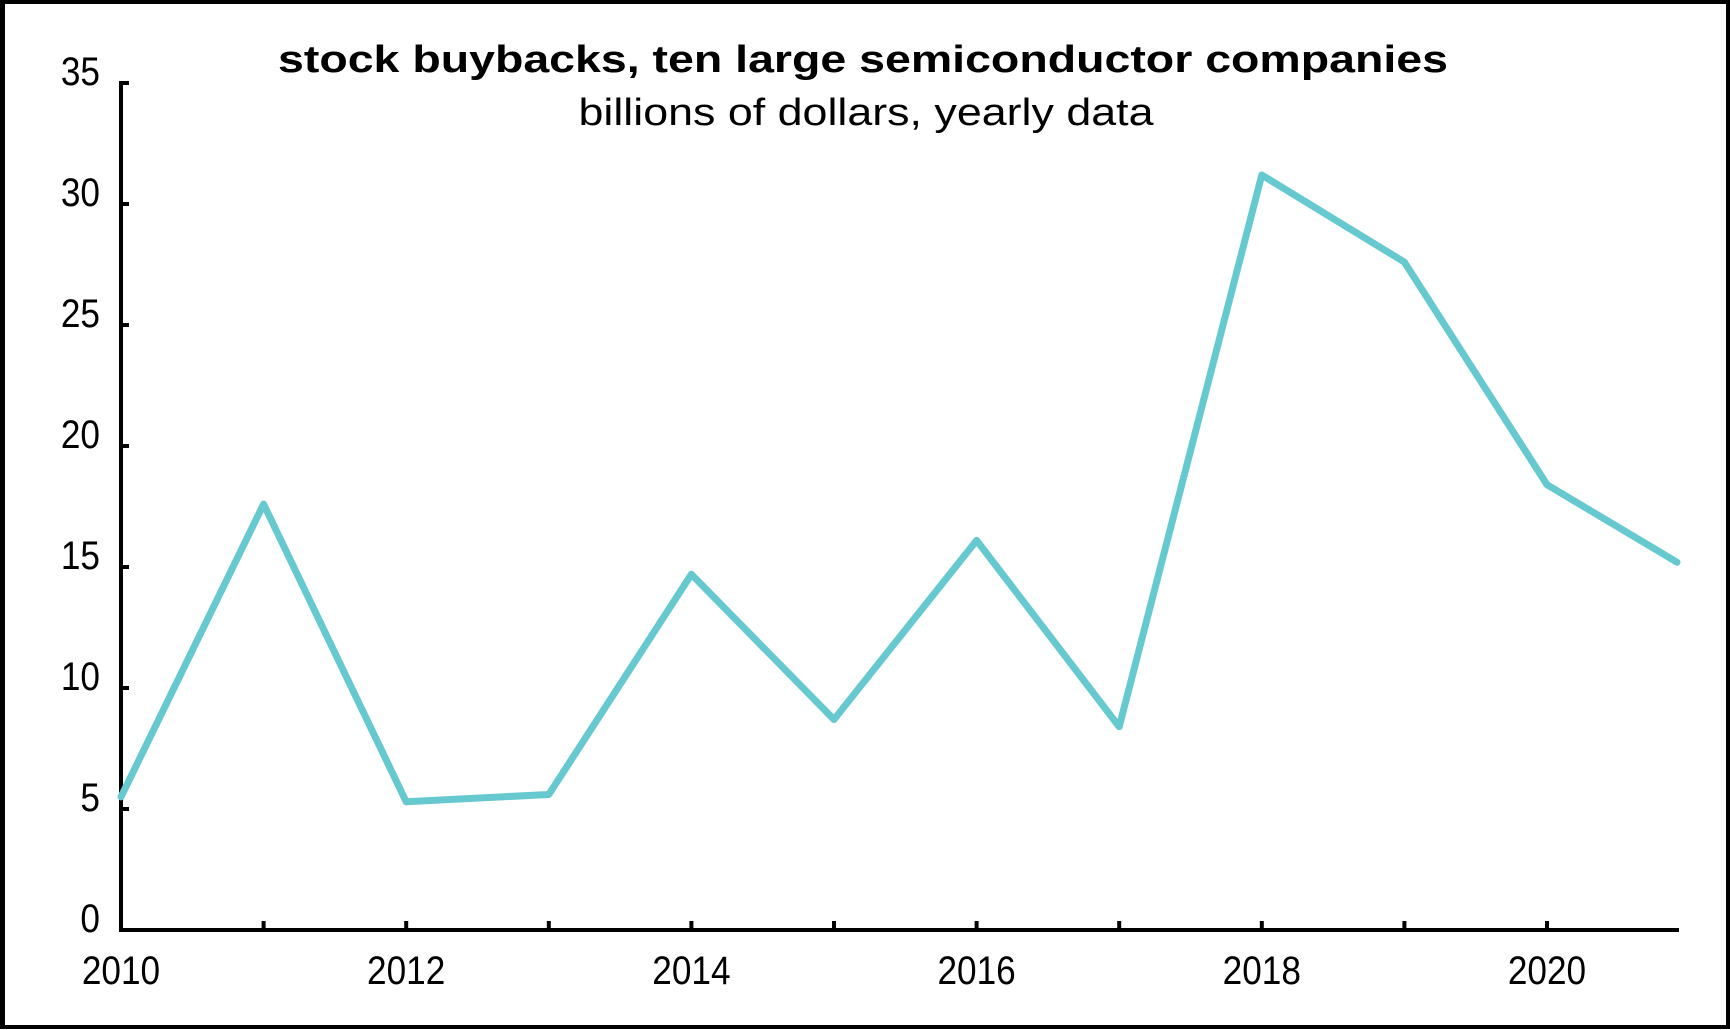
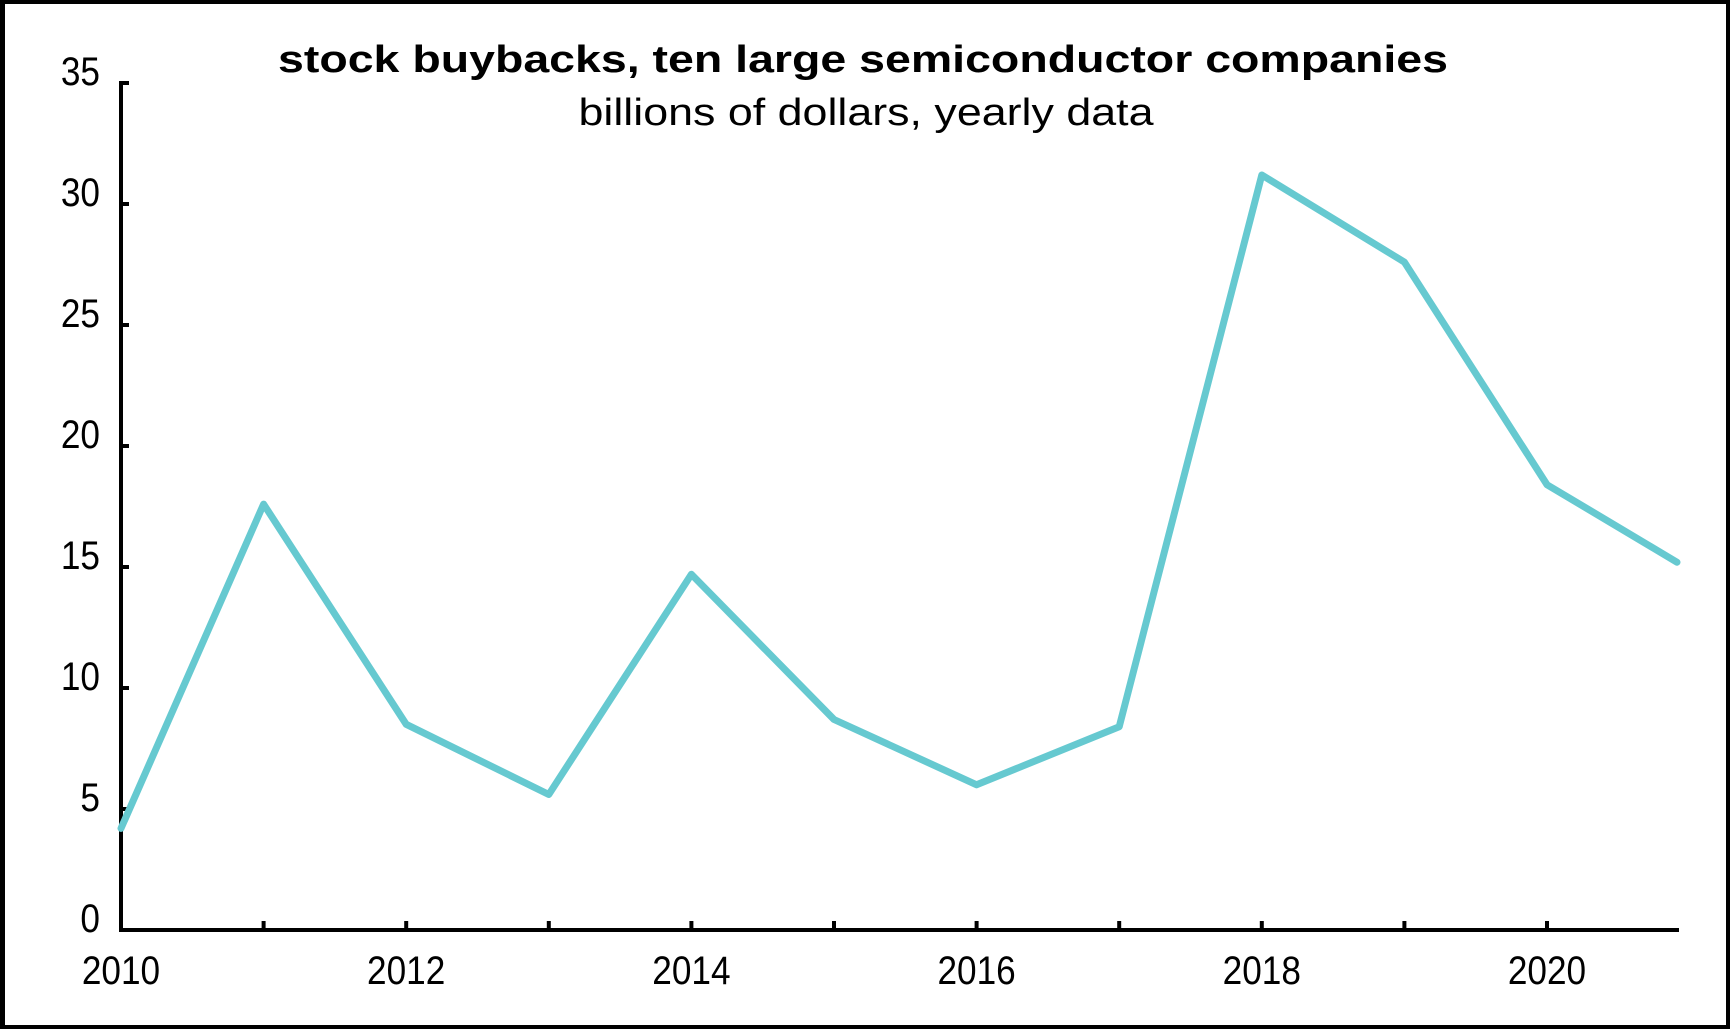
2010: 5.5 -> 4.2
2012: 5.3 -> 8.5
2016: 16.1 -> 6.0
